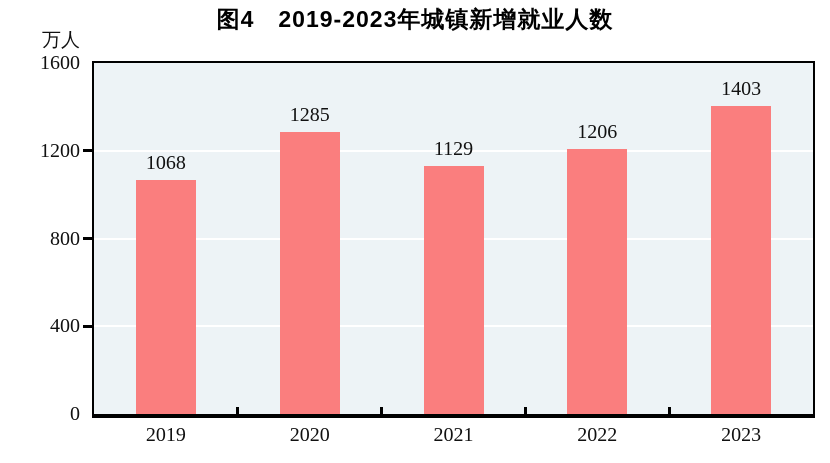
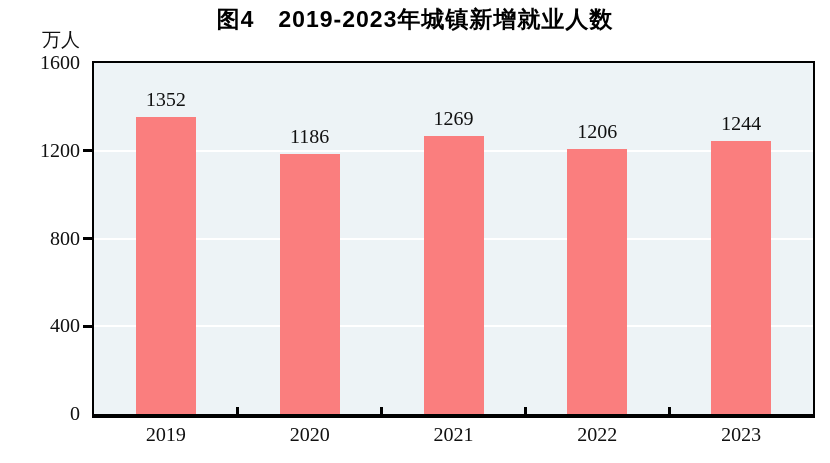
2019: 1068 -> 1352
2020: 1285 -> 1186
2021: 1129 -> 1269
2023: 1403 -> 1244
